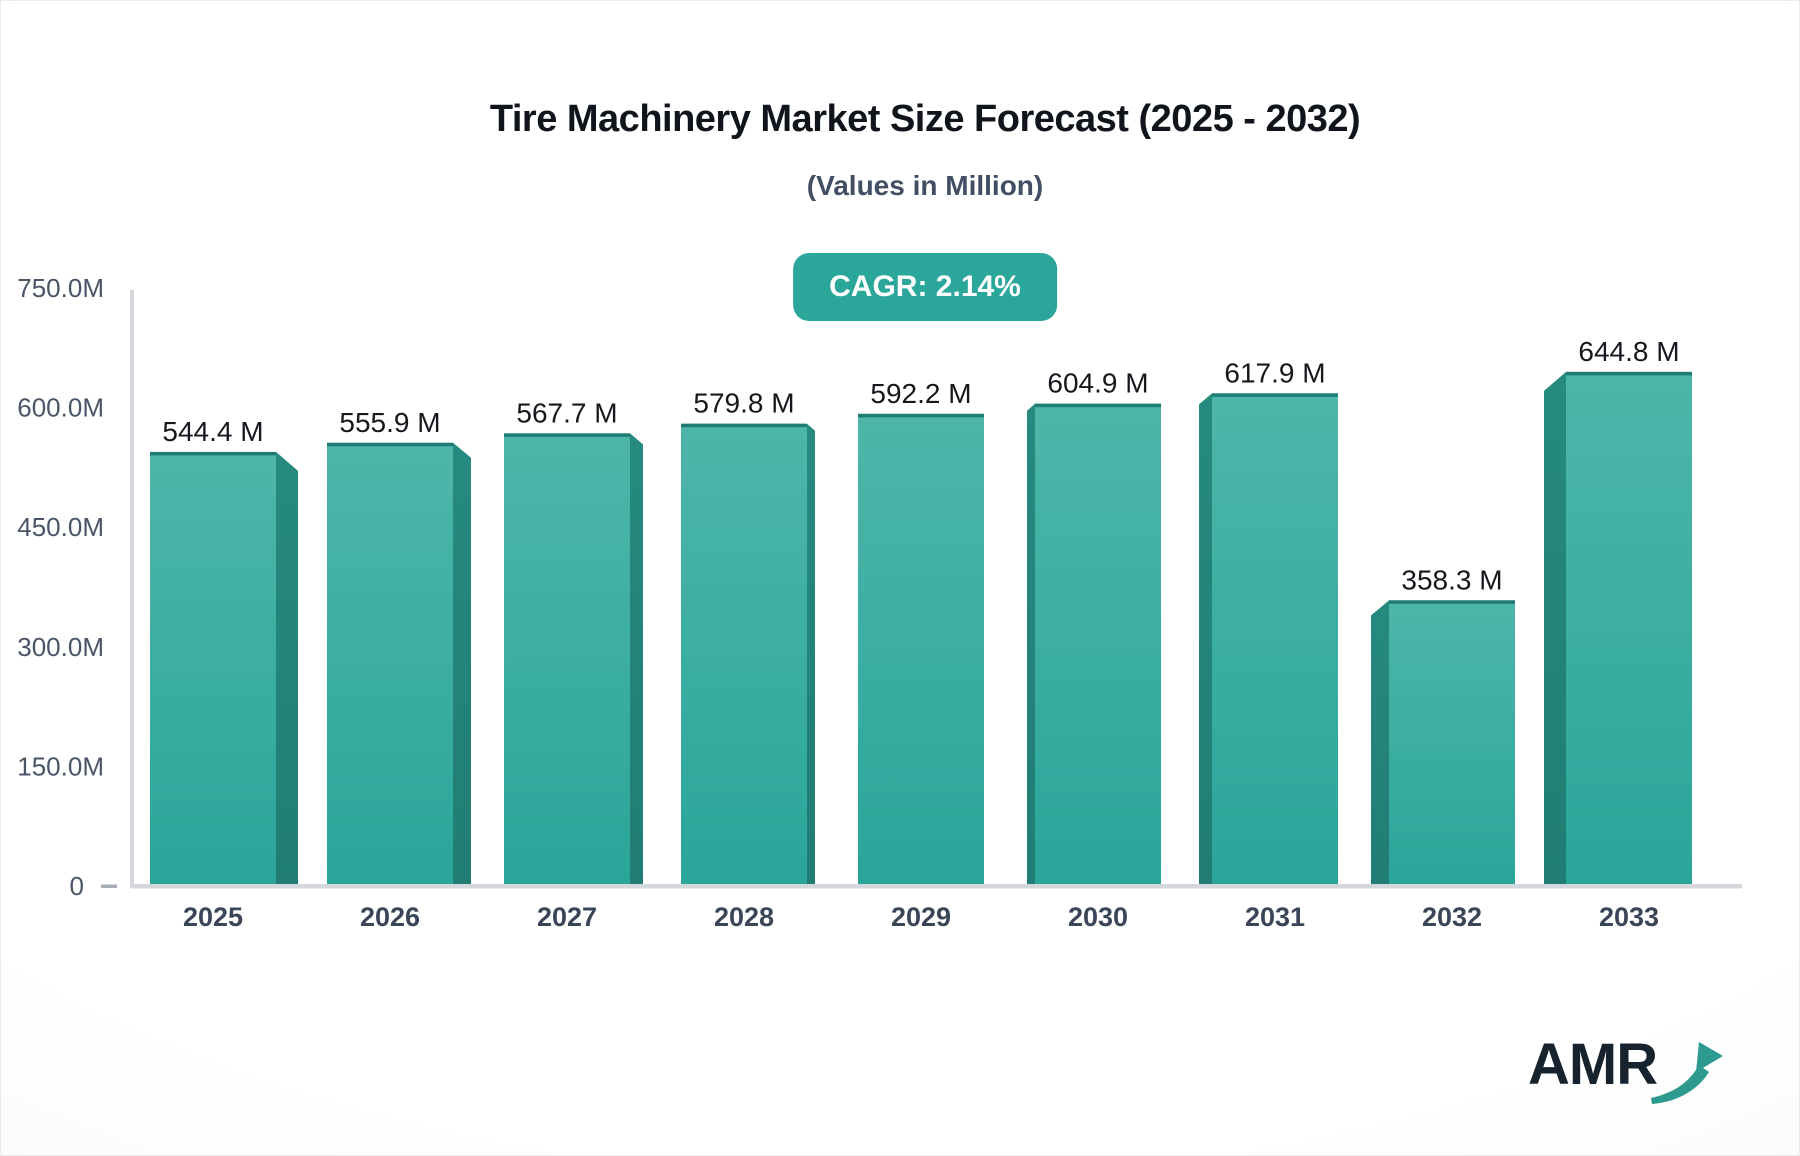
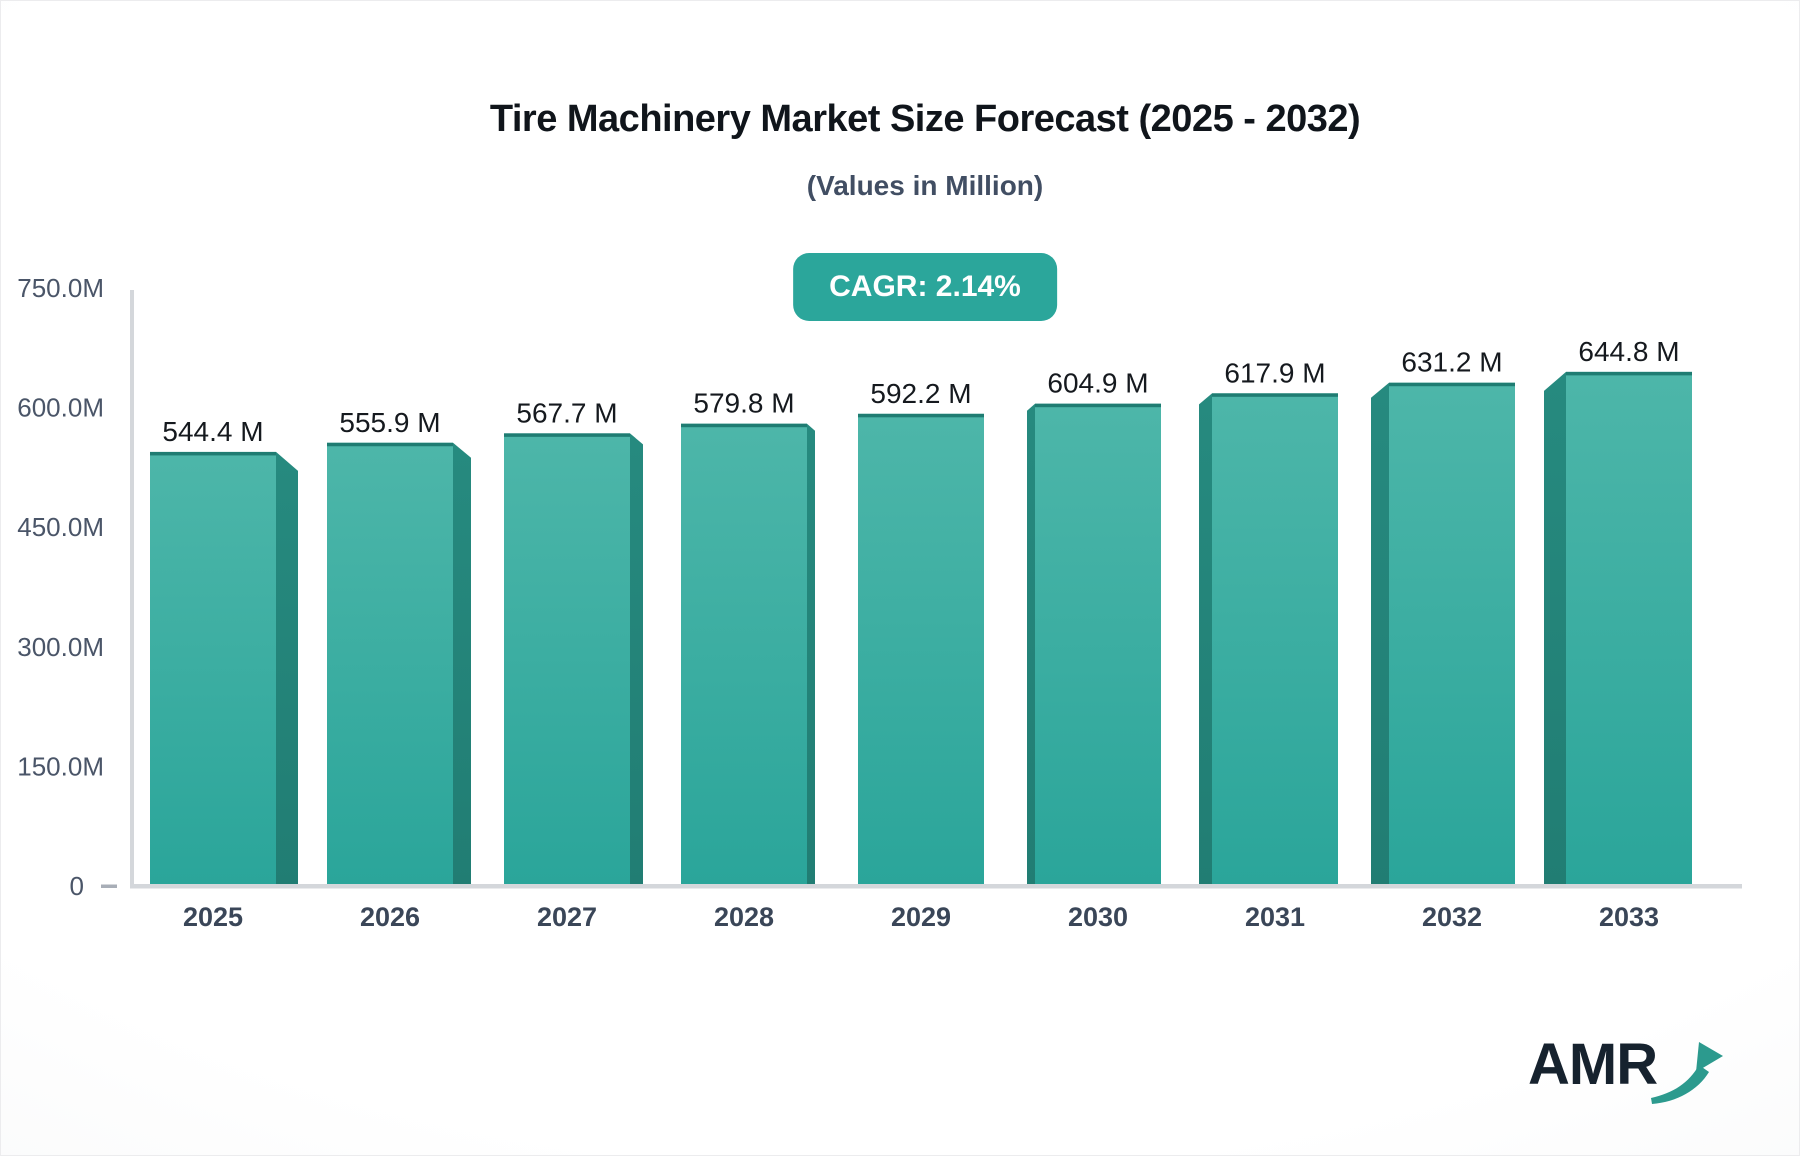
2032: 358.3 -> 631.2
